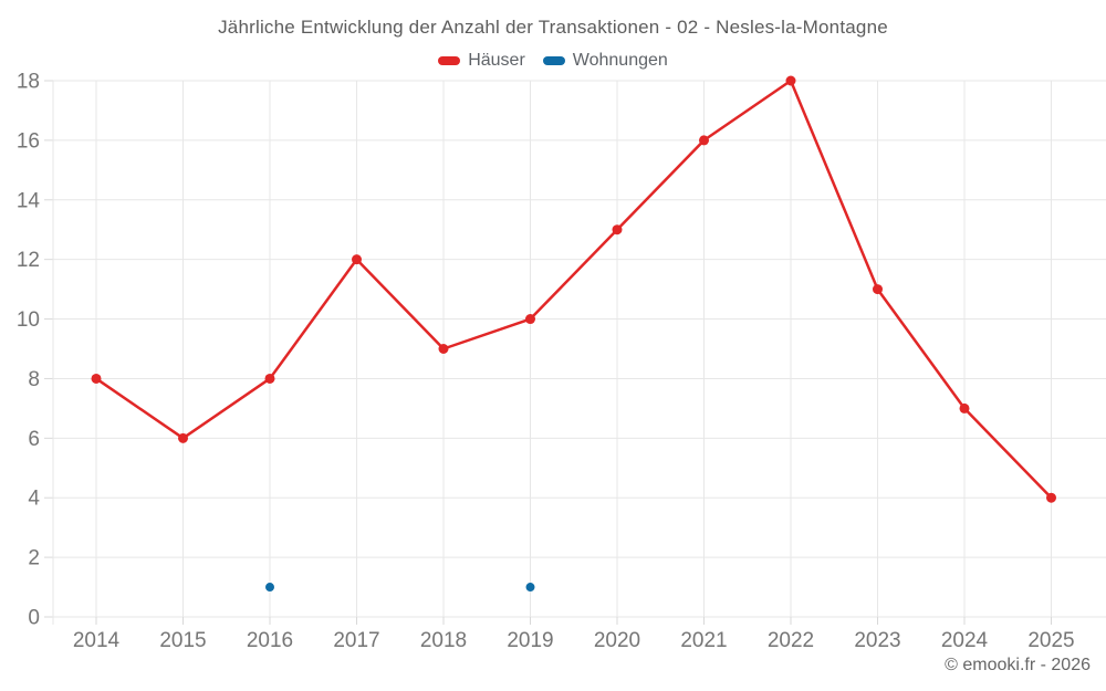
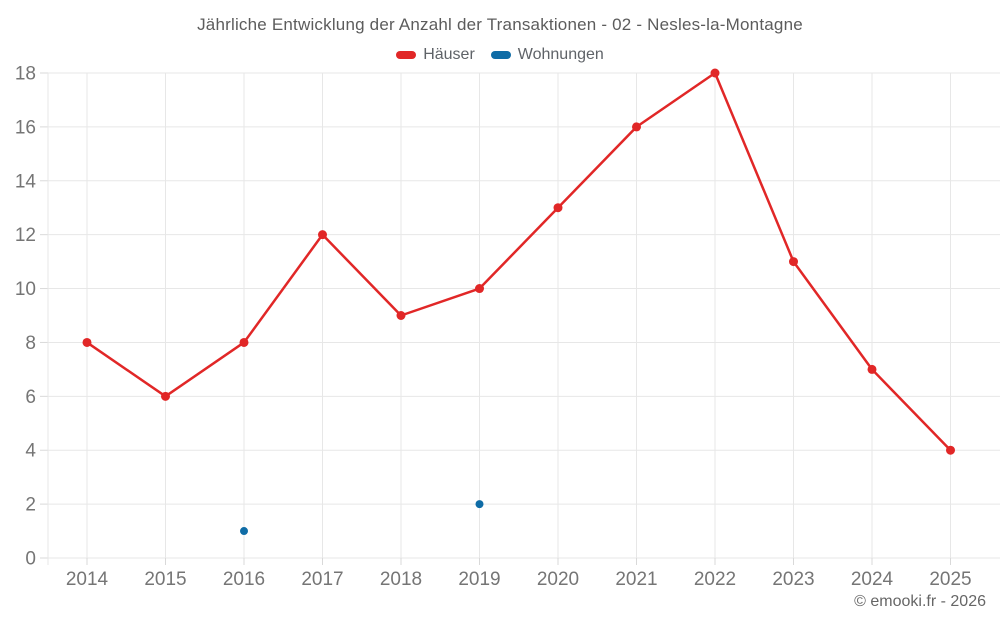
Wohnungen/2019: 1 -> 2
